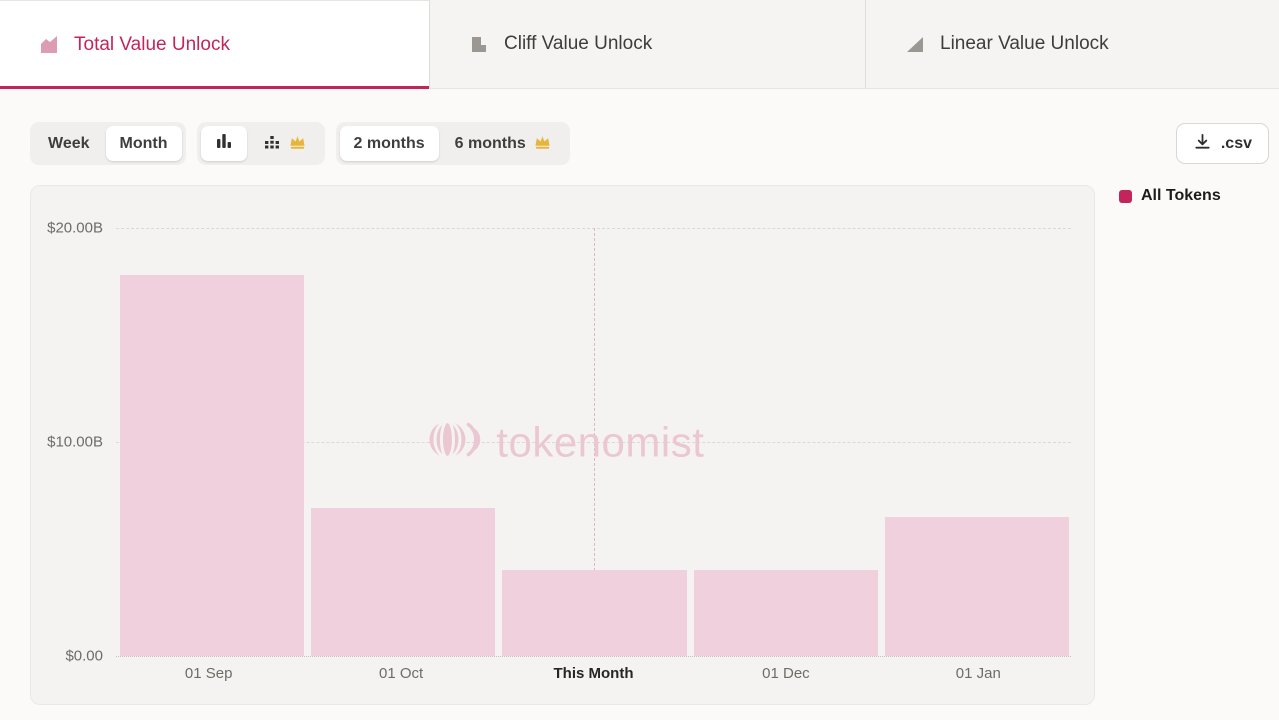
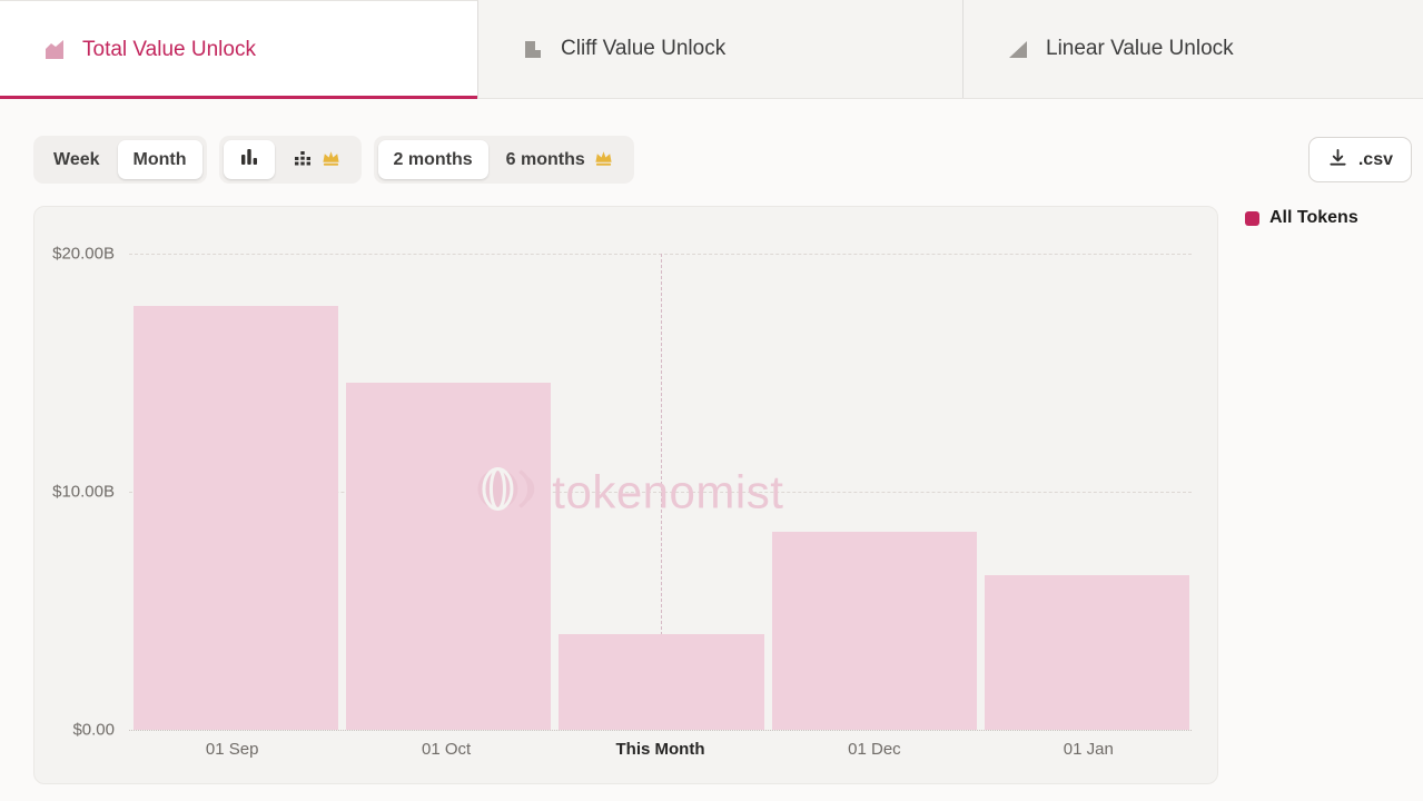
01 Oct: $6.9B -> $14.6B
01 Dec: $4.0B -> $8.3B
